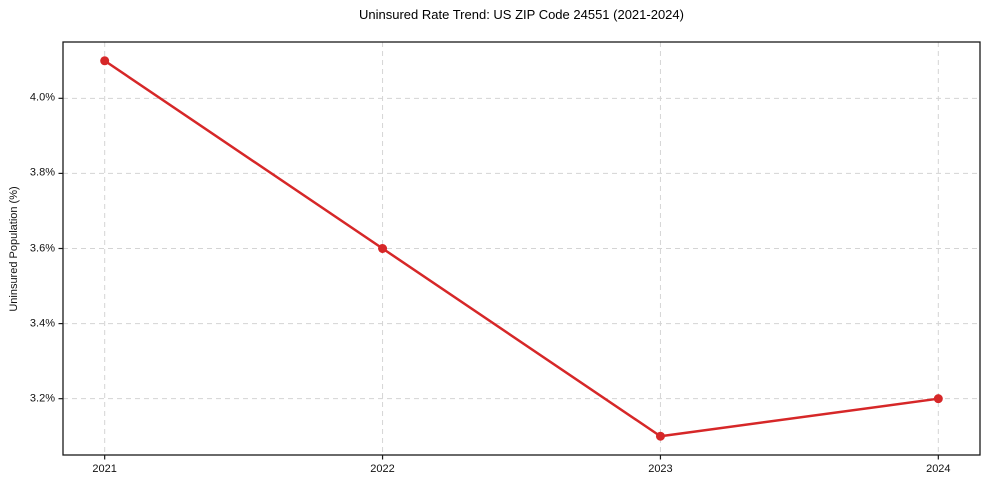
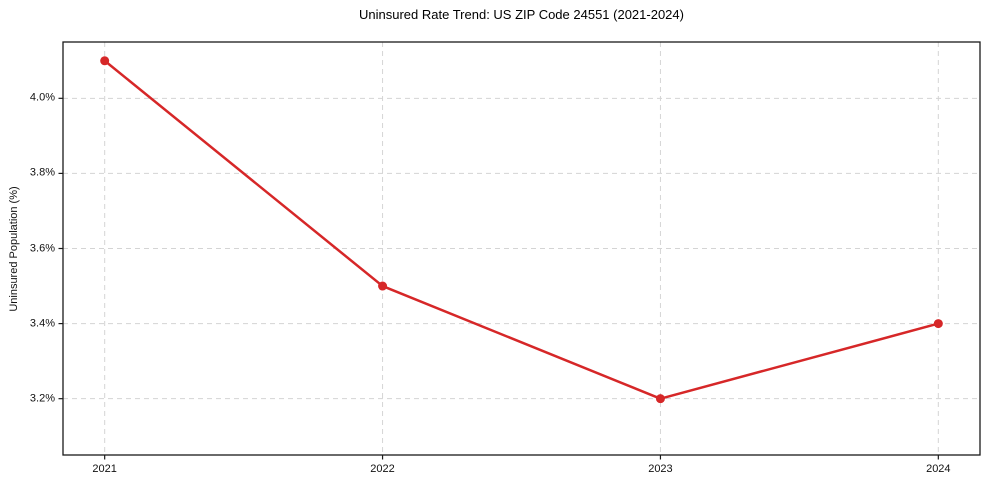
2022: 3.6% -> 3.5%
2023: 3.1% -> 3.2%
2024: 3.2% -> 3.4%
